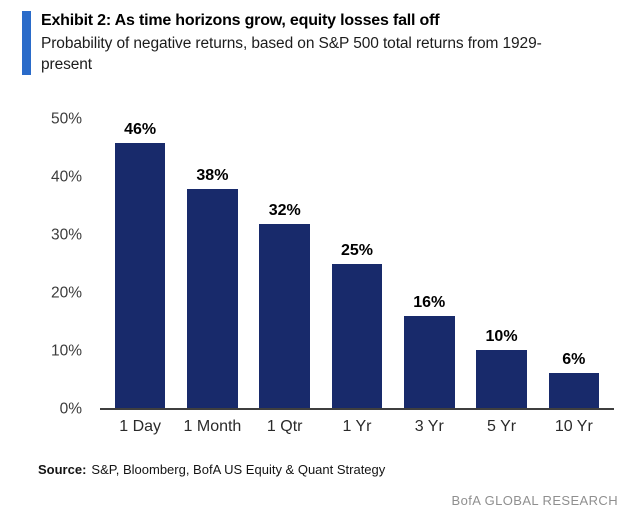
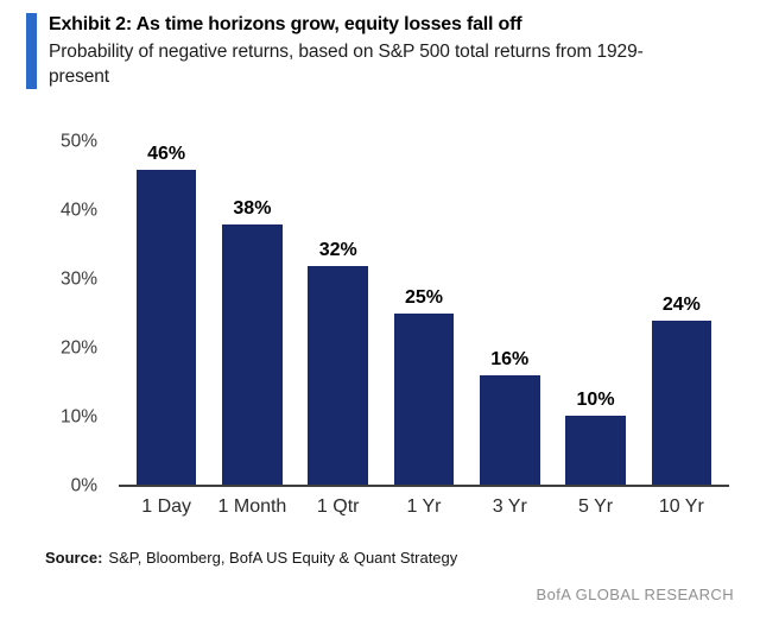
10 Yr: 6% -> 24%
